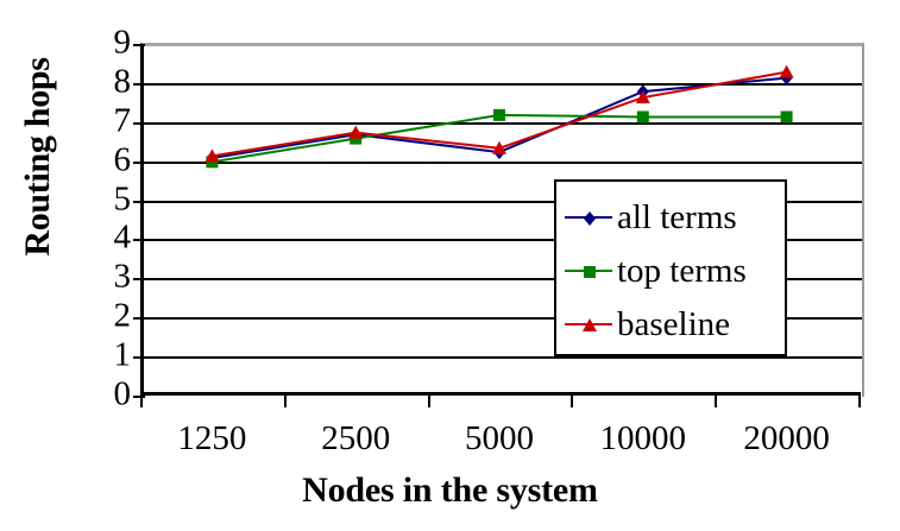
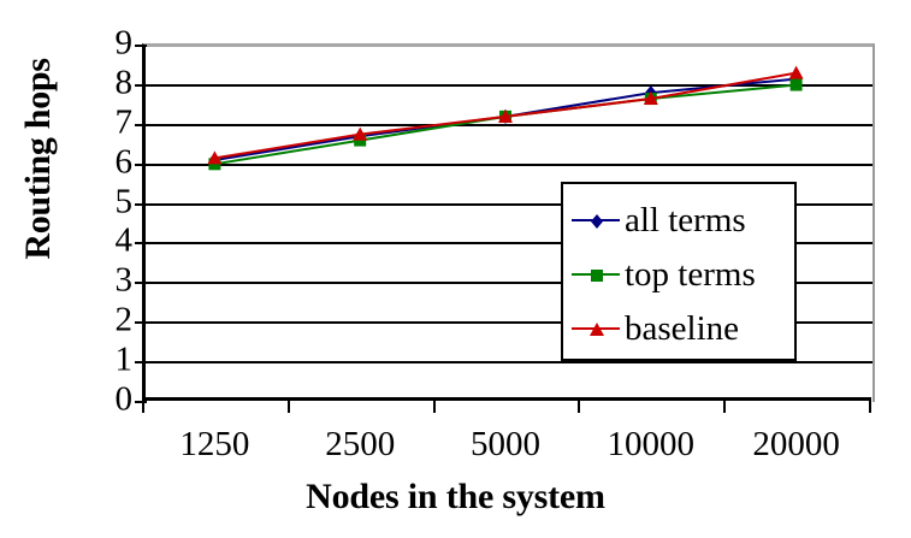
all terms/5000: 6.2 -> 7.2
baseline/5000: 6.3 -> 7.2
top terms/10000: 7.1 -> 7.6
top terms/20000: 7.1 -> 8.0
